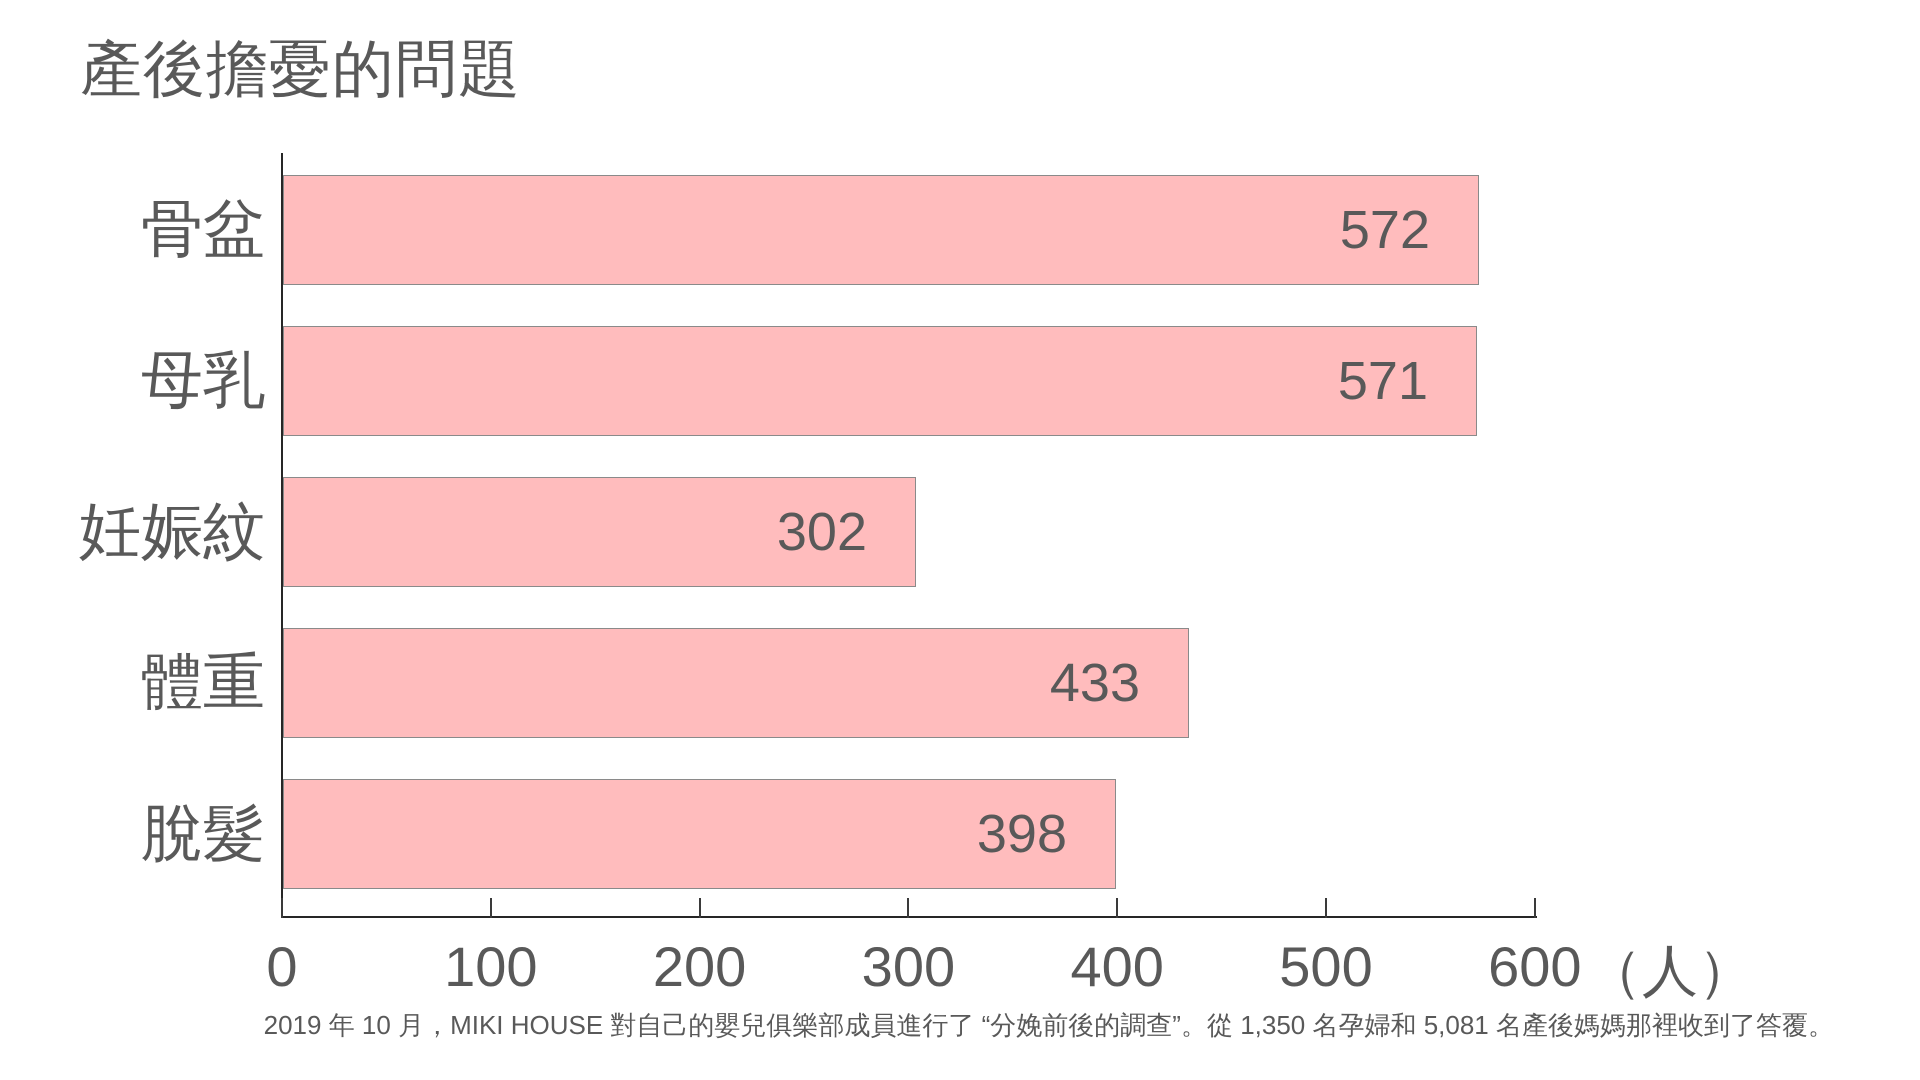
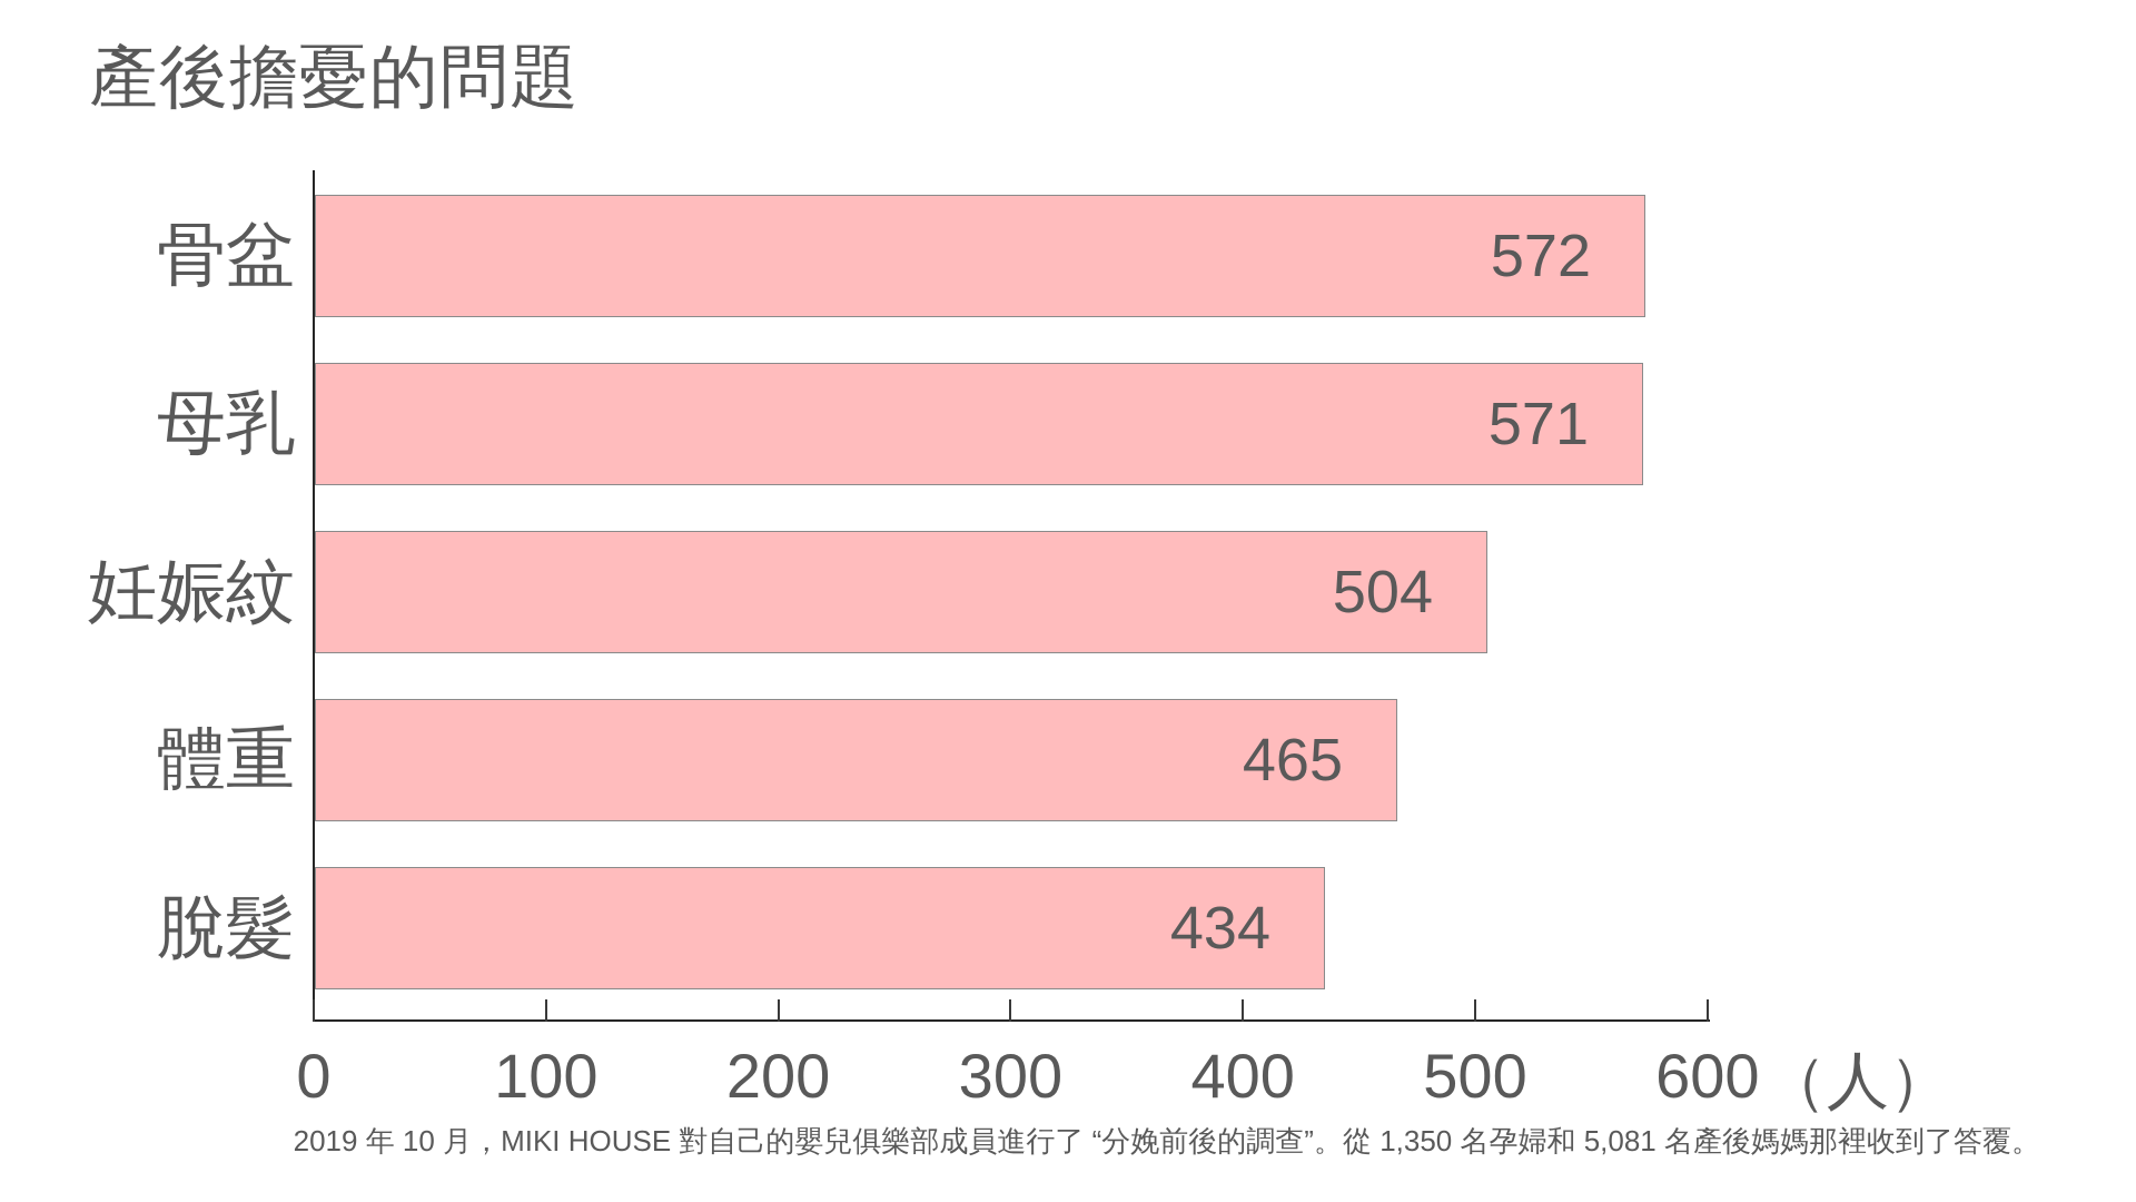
妊娠紋: 302 -> 504
體重: 433 -> 465
脫髮: 398 -> 434
